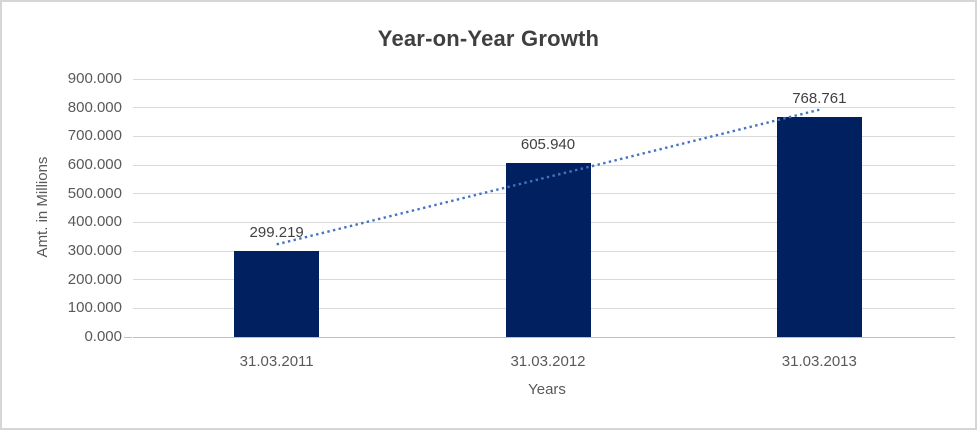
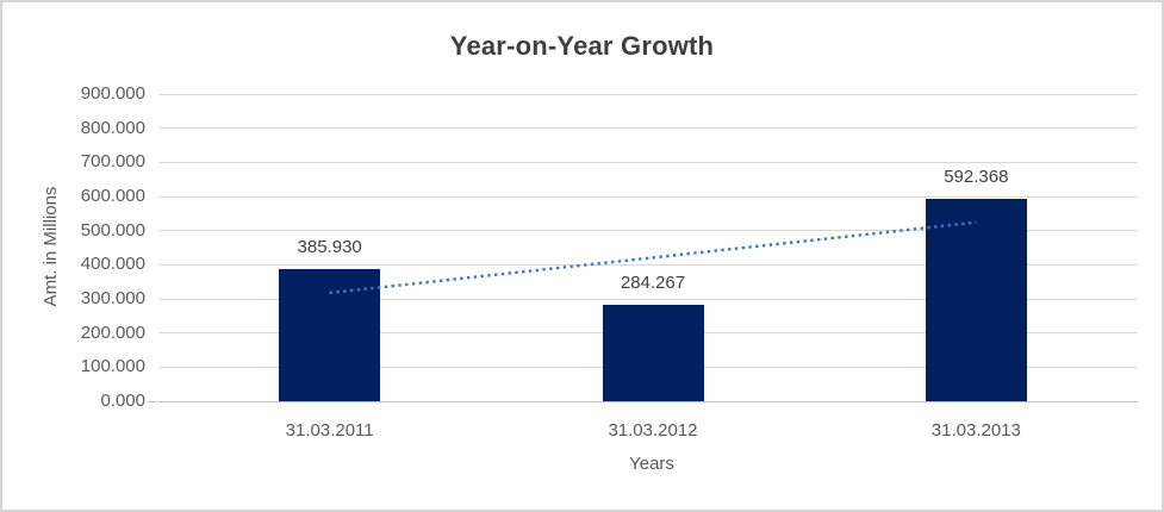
31.03.2011: 299.219 -> 385.930
31.03.2012: 605.940 -> 284.267
31.03.2013: 768.761 -> 592.368
